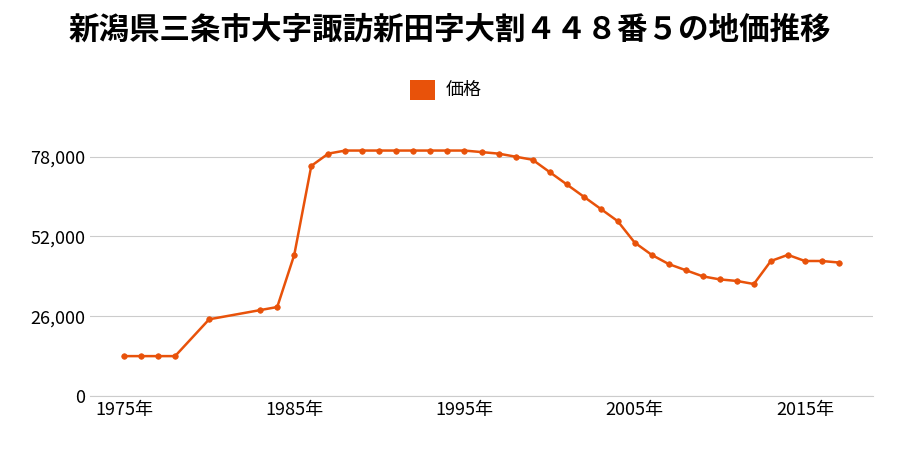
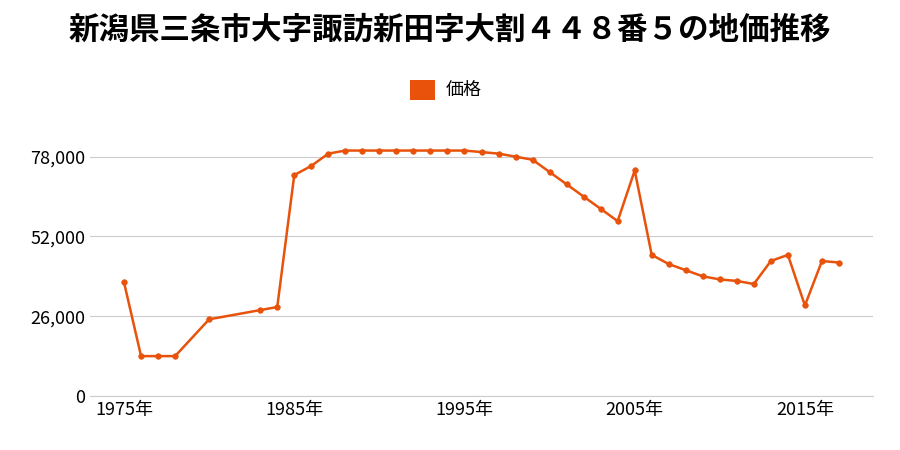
1975年: 13,000 -> 37,000
1985年: 46,000 -> 72,000
2005年: 50,000 -> 73,500
2015年: 44,000 -> 29,500
